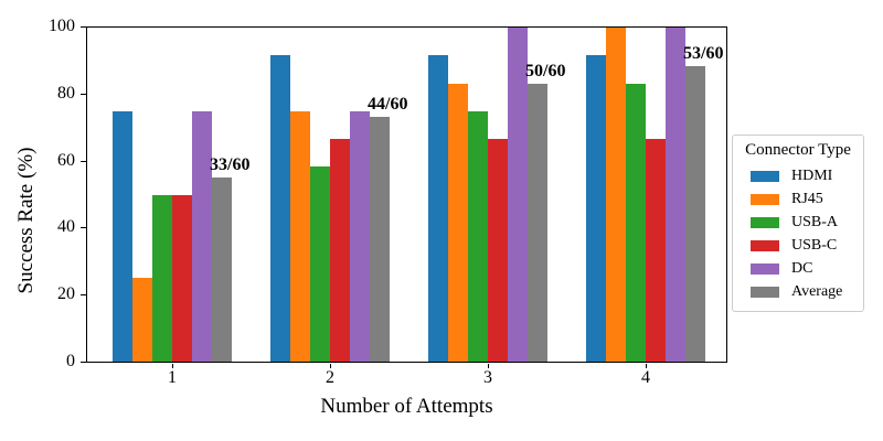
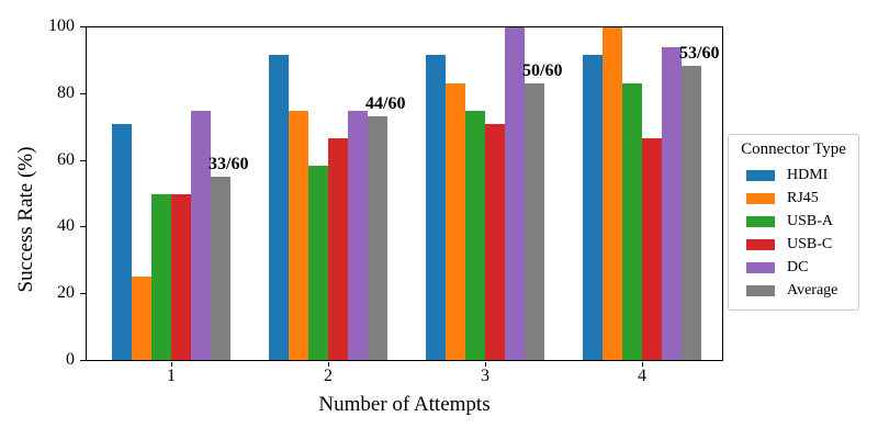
HDMI/1: 75 -> 71
USB-C/3: 67 -> 71
DC/4: 100 -> 94
